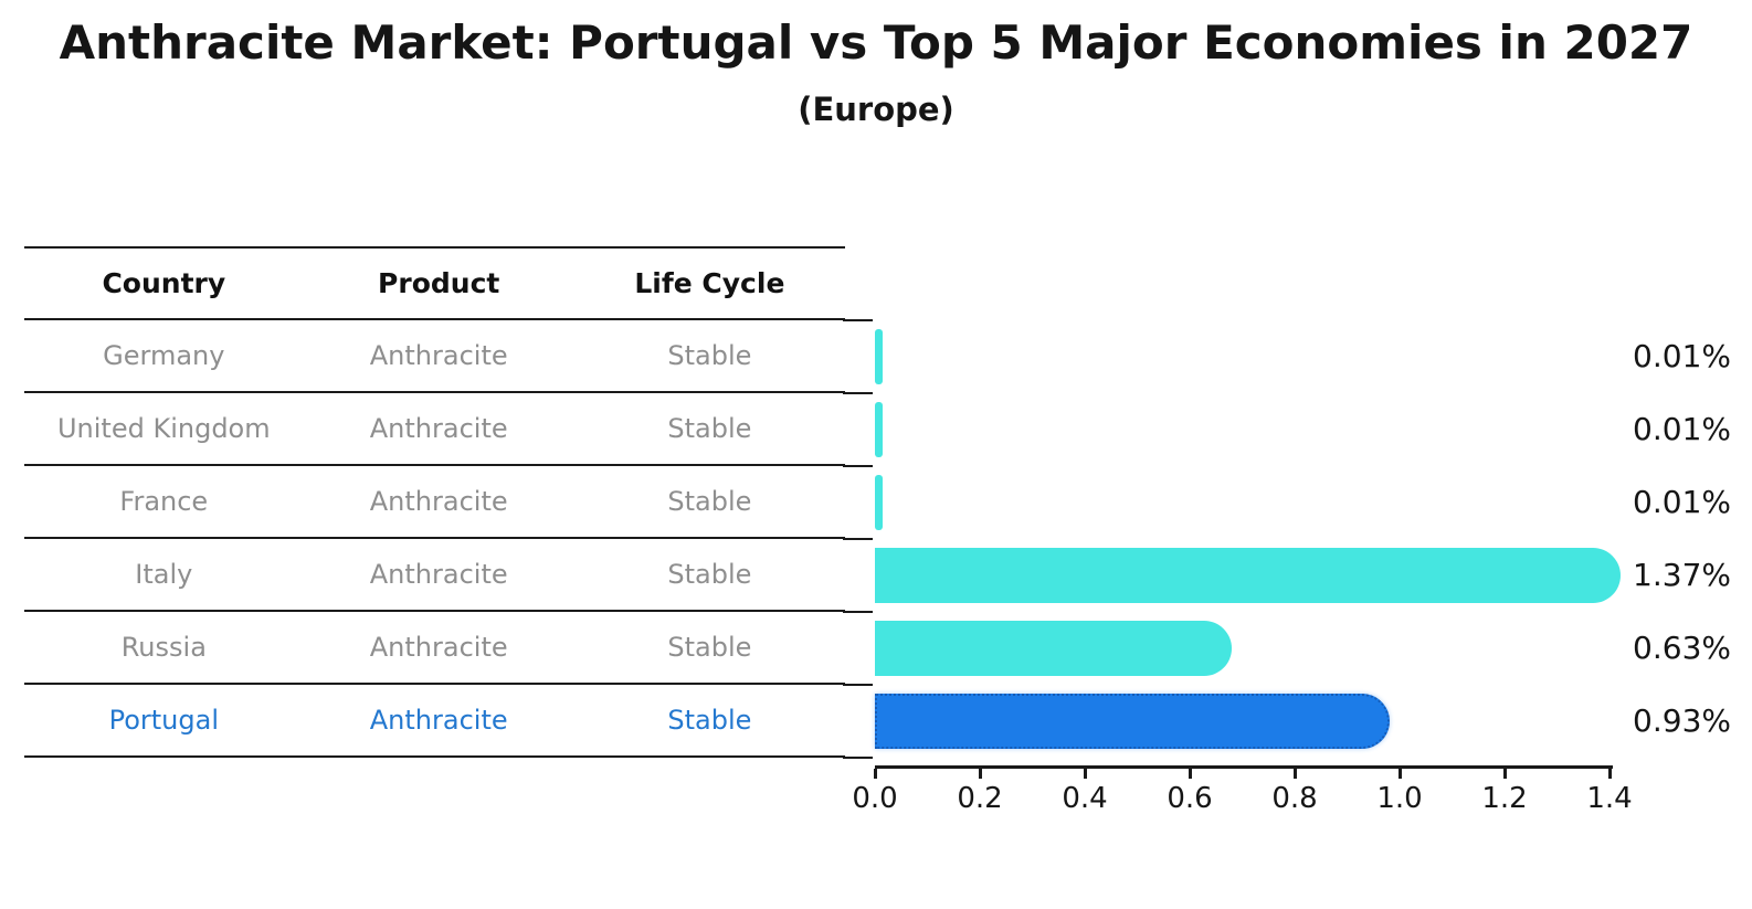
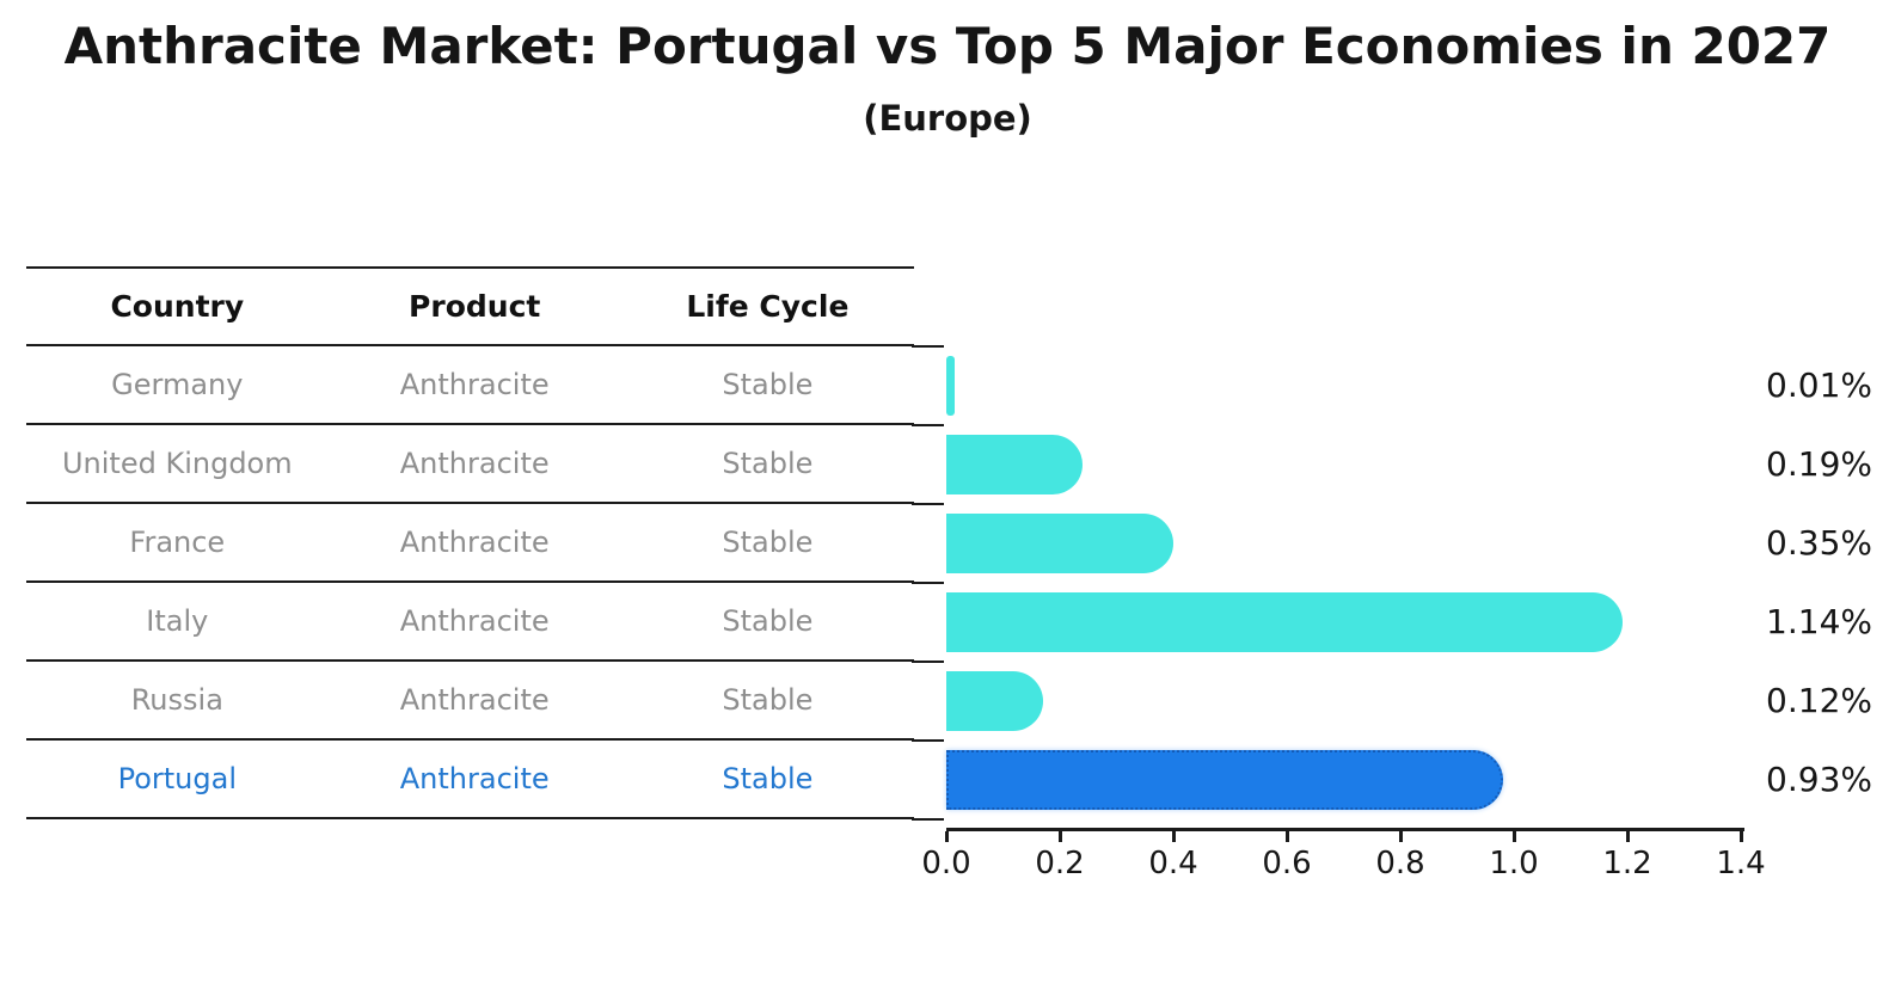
United Kingdom: 0.01% -> 0.19%
France: 0.01% -> 0.35%
Italy: 1.37% -> 1.14%
Russia: 0.63% -> 0.12%
